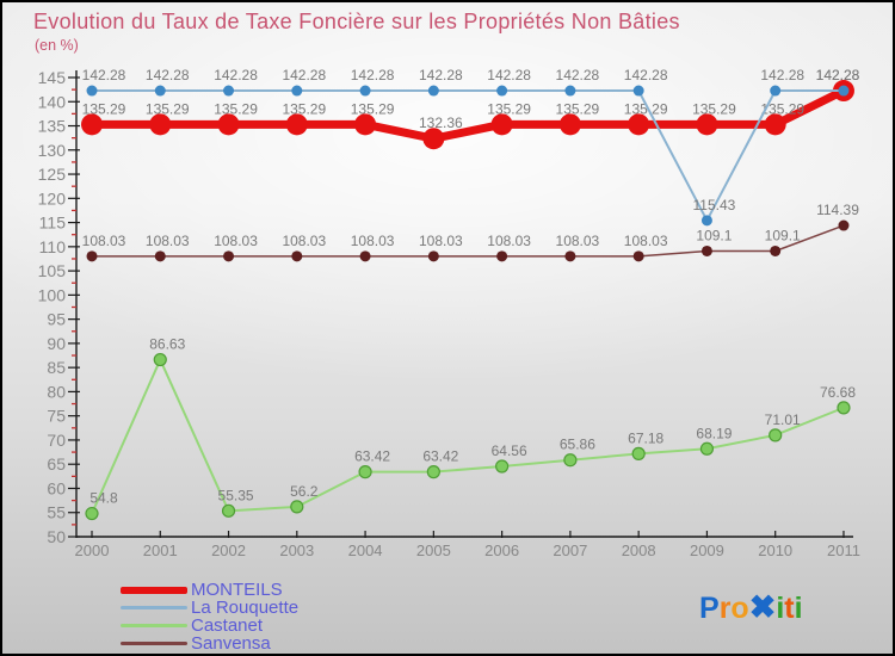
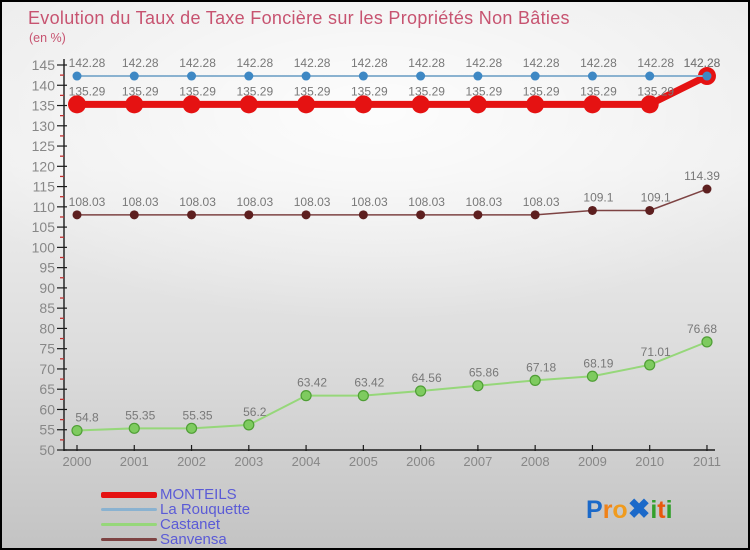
Castanet/2001: 86.63 -> 55.35
MONTEILS/2005: 132.36 -> 135.29
La Rouquette/2009: 115.43 -> 142.28
